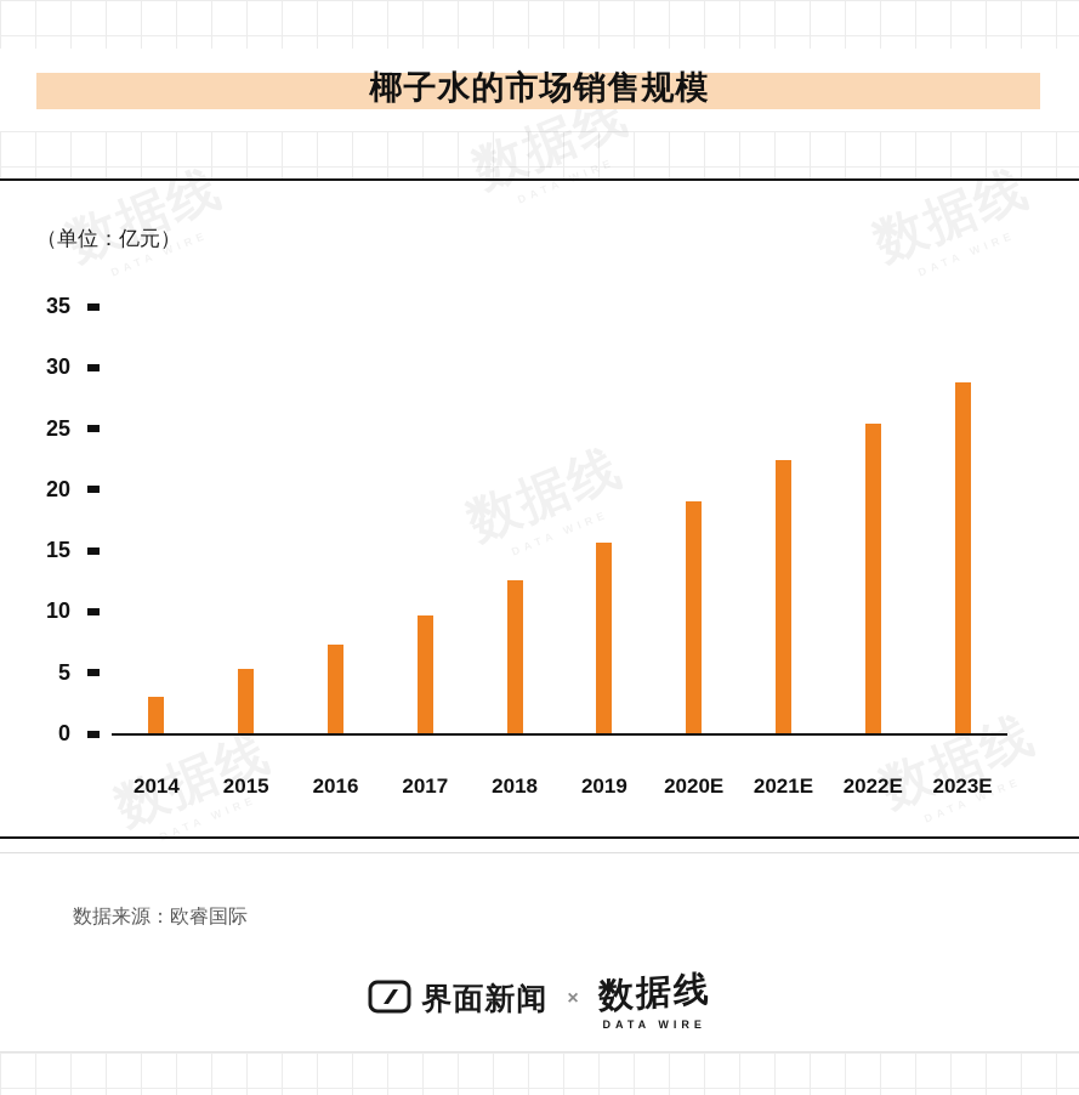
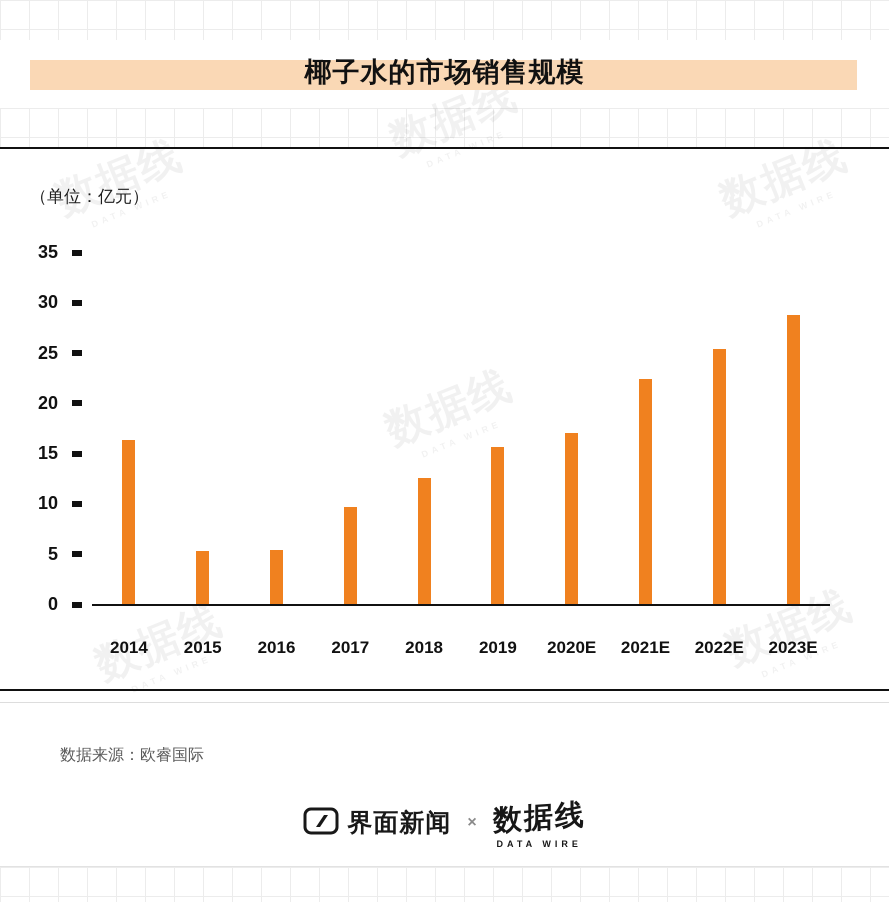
2014: 3.0 -> 16.3
2016: 7.3 -> 5.4
2020E: 19.0 -> 17.0
